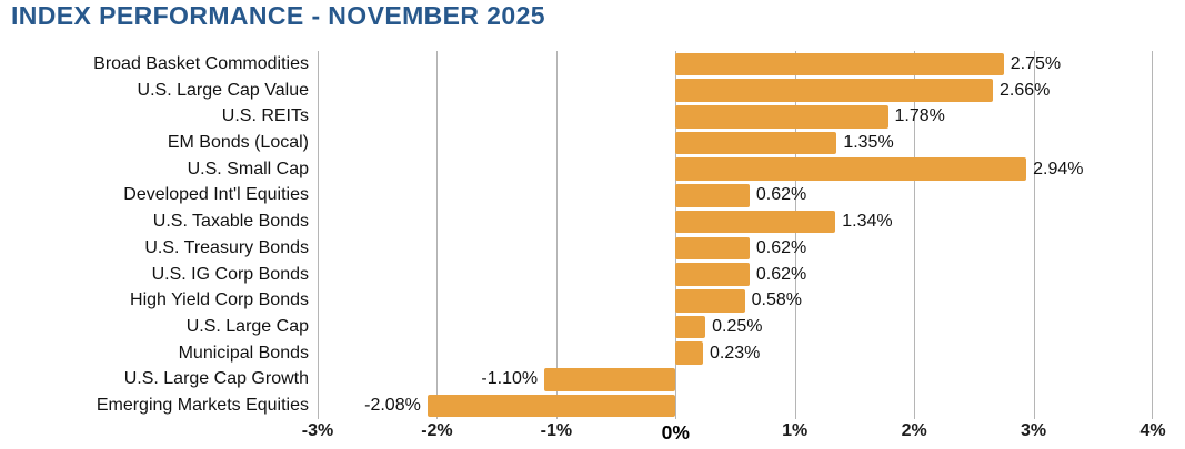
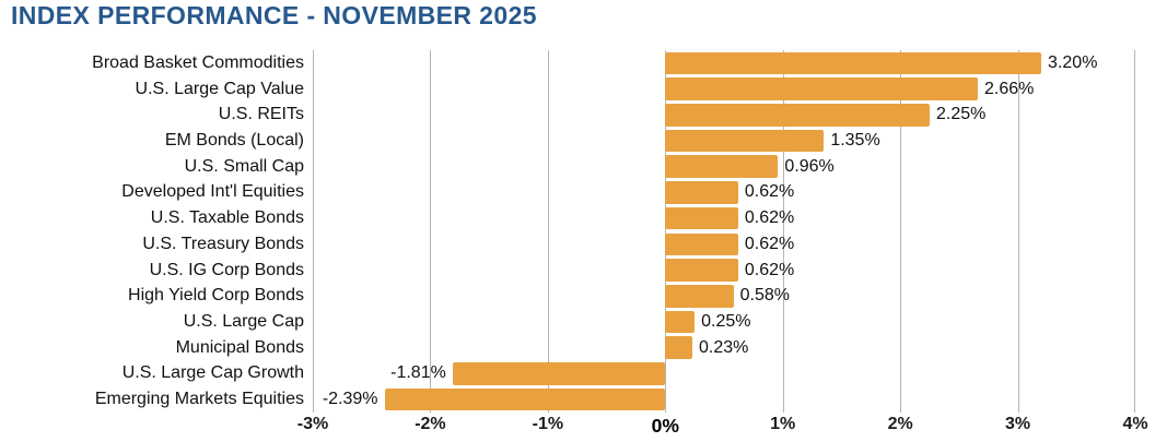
Broad Basket Commodities: 2.75% -> 3.20%
U.S. REITs: 1.78% -> 2.25%
U.S. Small Cap: 2.94% -> 0.96%
U.S. Taxable Bonds: 1.34% -> 0.62%
U.S. Large Cap Growth: -1.10% -> -1.81%
Emerging Markets Equities: -2.08% -> -2.39%
